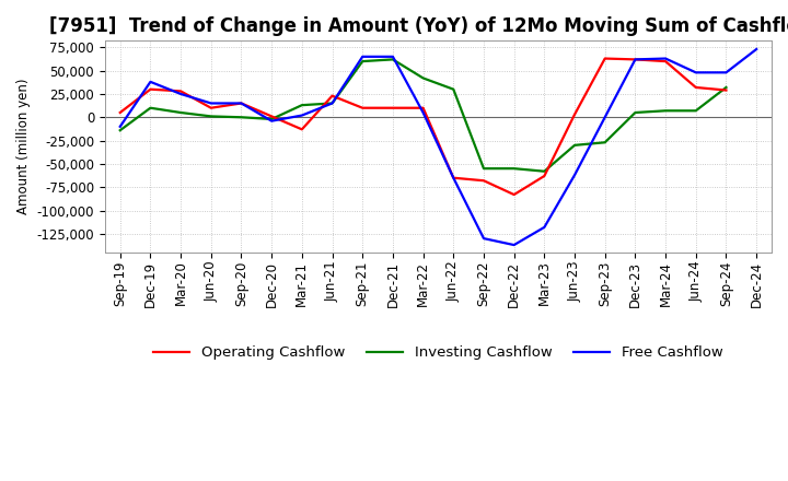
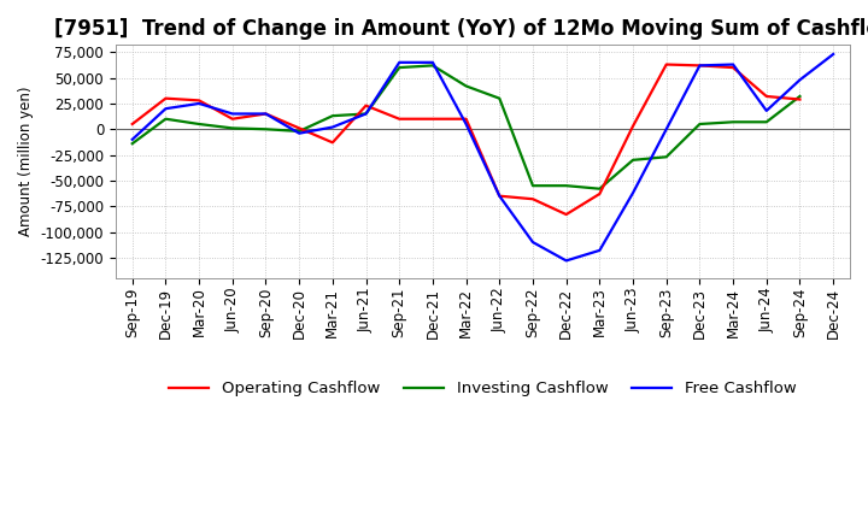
Free Cashflow/Dec-19: 38,000 -> 20,000
Free Cashflow/Sep-22: -130,000 -> -110,000
Free Cashflow/Dec-22: -137,000 -> -128,000
Free Cashflow/Jun-24: 48,000 -> 18,000
